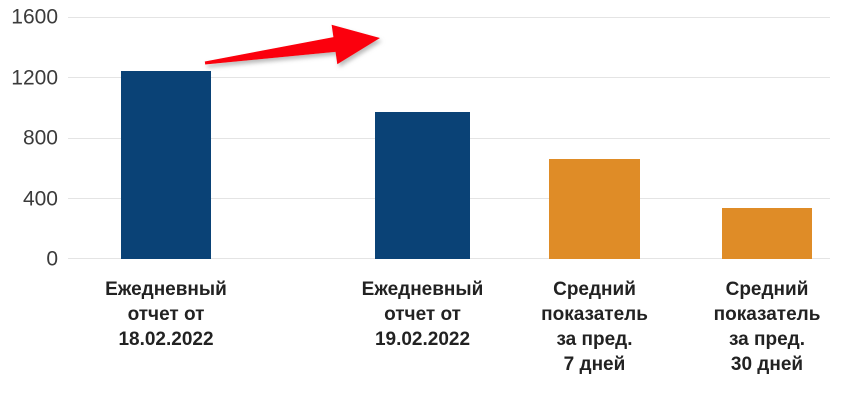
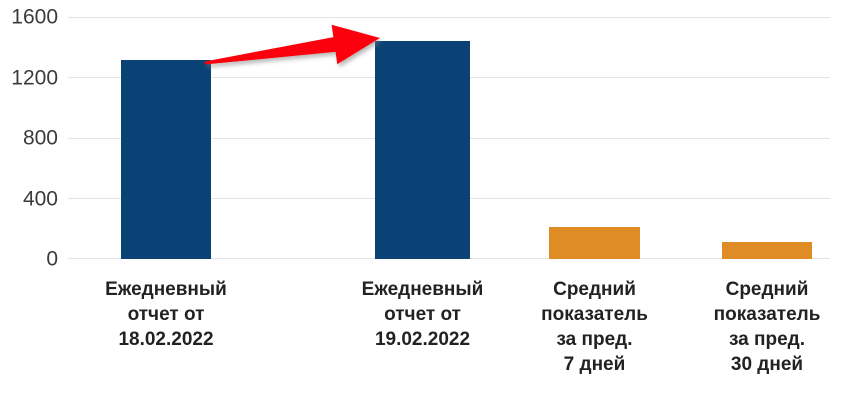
Ежедневный отчет от 18.02.2022: 1240 -> 1320
Ежедневный отчет от 19.02.2022: 970 -> 1440
Средний показатель за пред. 7 дней: 660 -> 210
Средний показатель за пред. 30 дней: 340 -> 110
